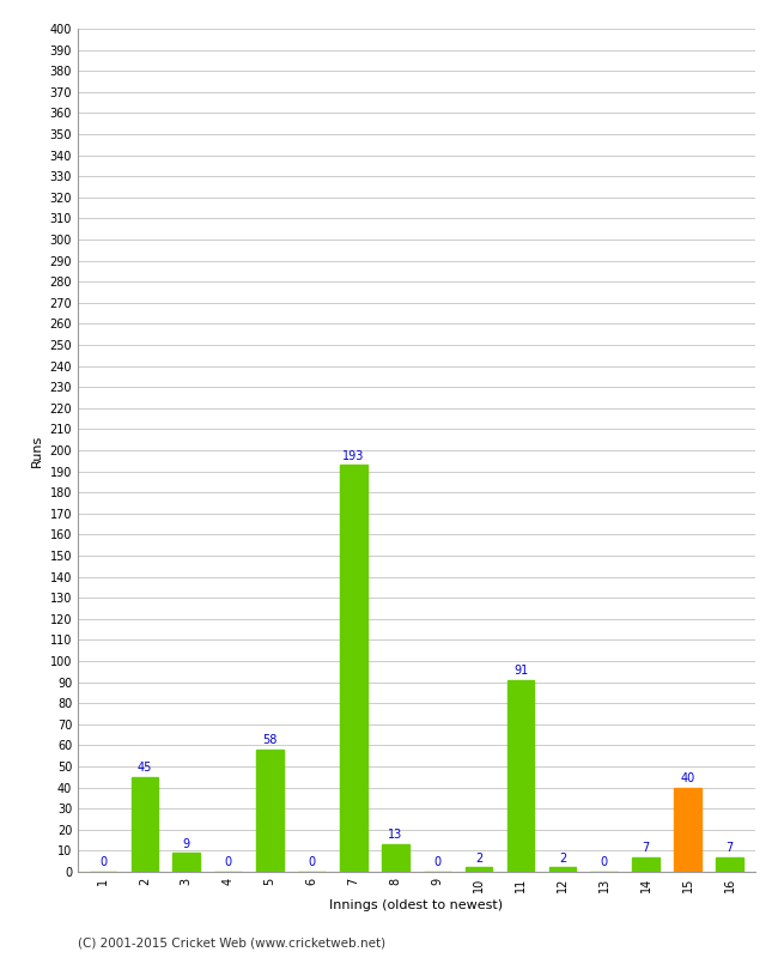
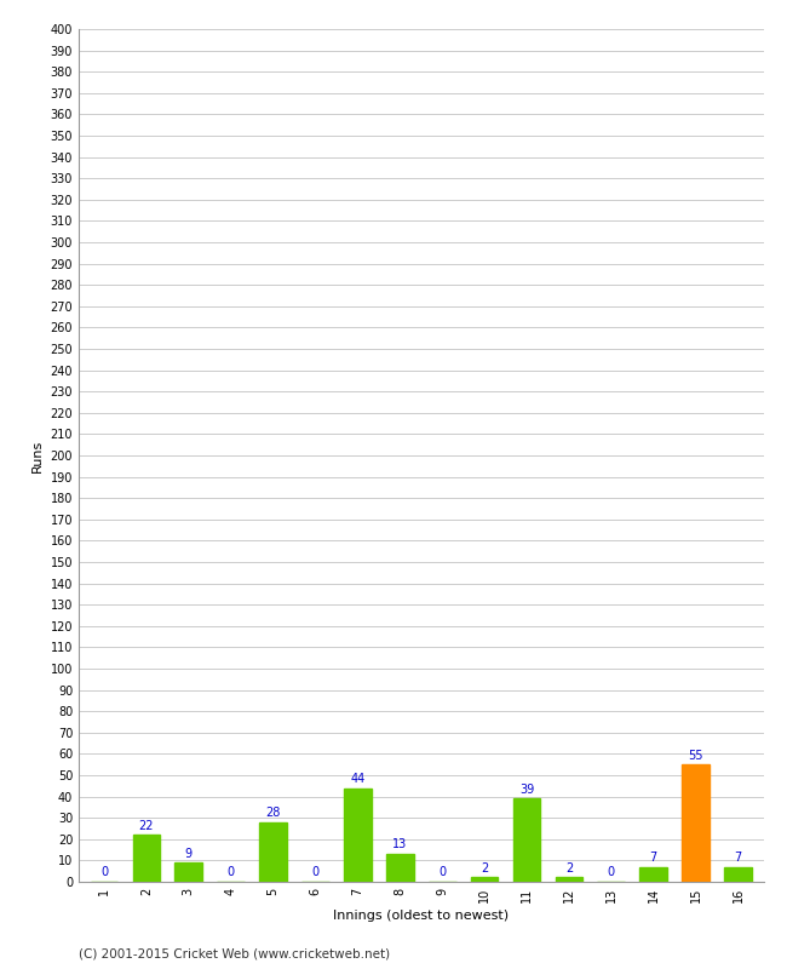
2: 45 -> 22
5: 58 -> 28
7: 193 -> 44
11: 91 -> 39
15: 40 -> 55
